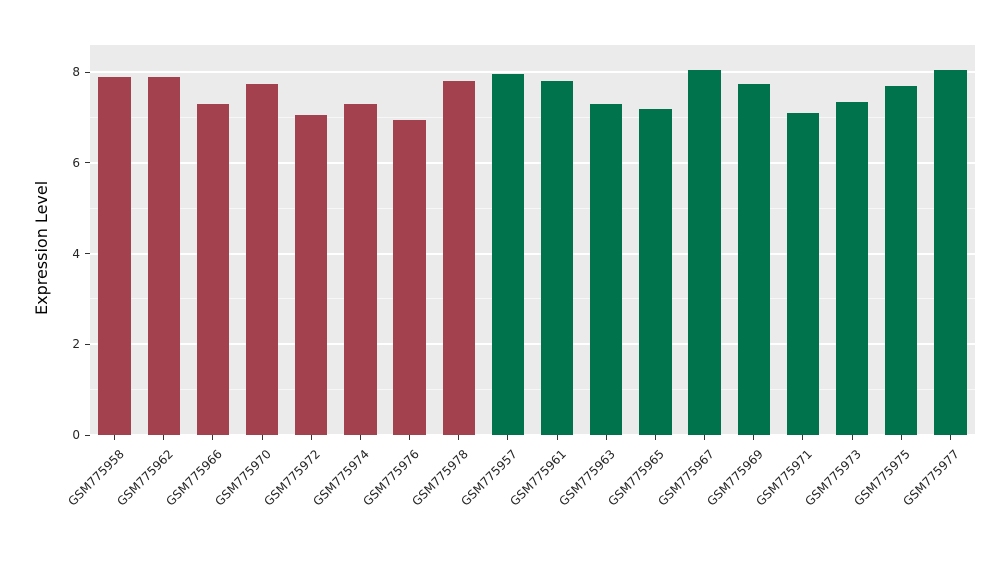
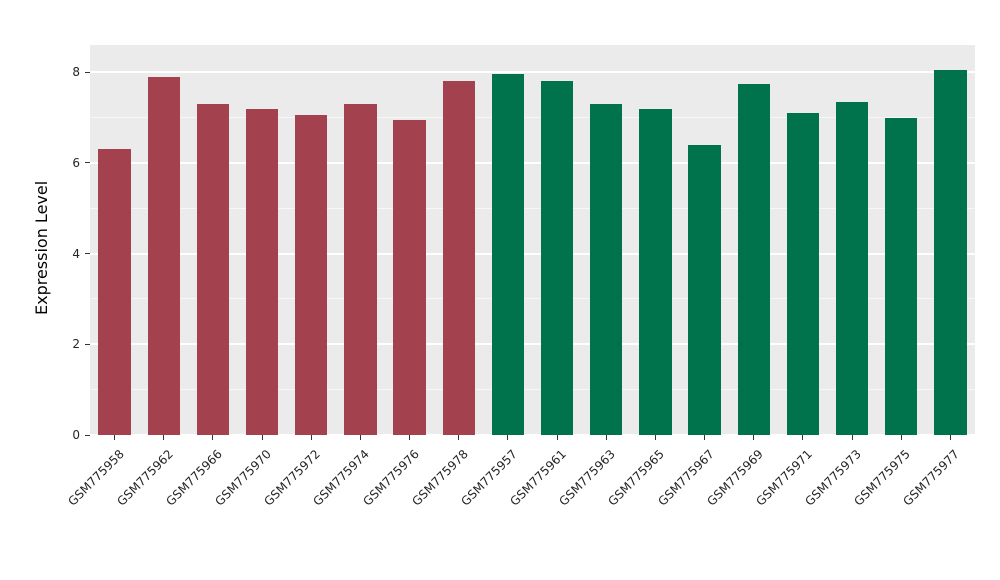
GSM775958: 7.9 -> 6.3
GSM775970: 7.8 -> 7.2
GSM775967: 8.1 -> 6.4
GSM775975: 7.7 -> 7.0
